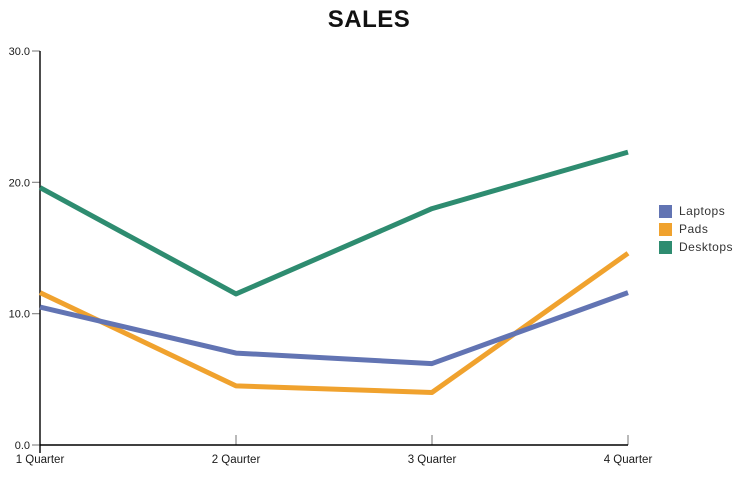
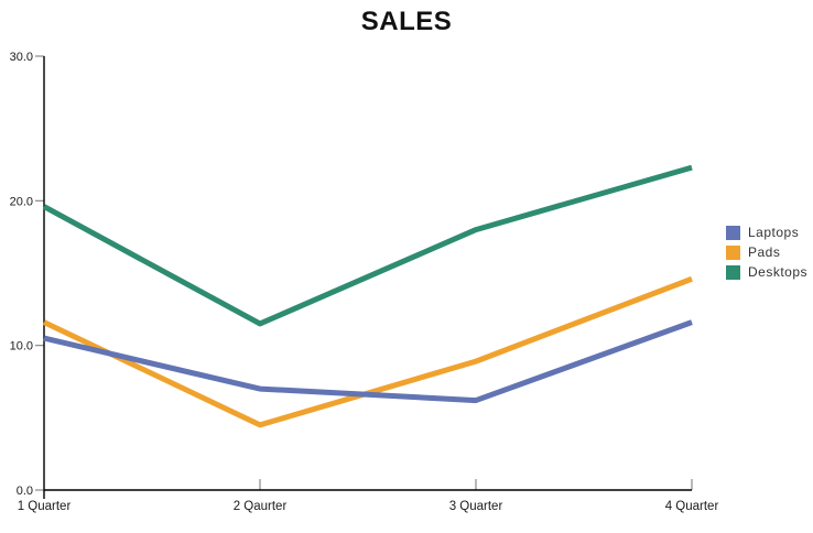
Pads/3 Quarter: 4.0 -> 8.9
